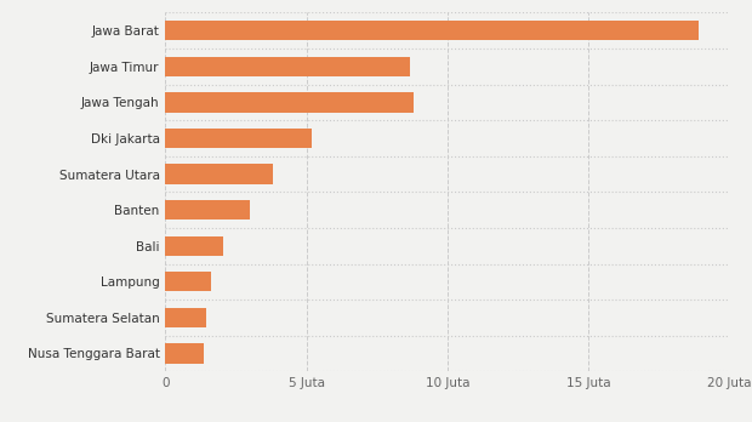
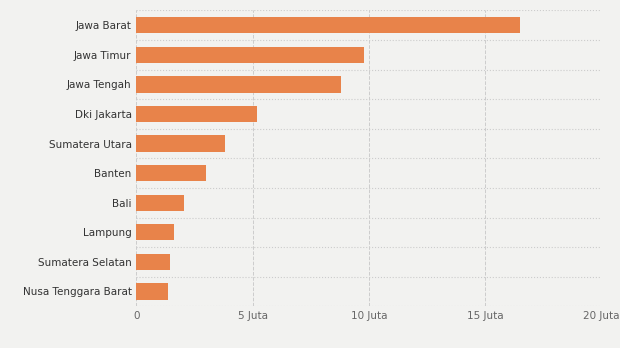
Jawa Barat: 18.90 Juta -> 16.50 Juta
Jawa Timur: 8.65 Juta -> 9.80 Juta
